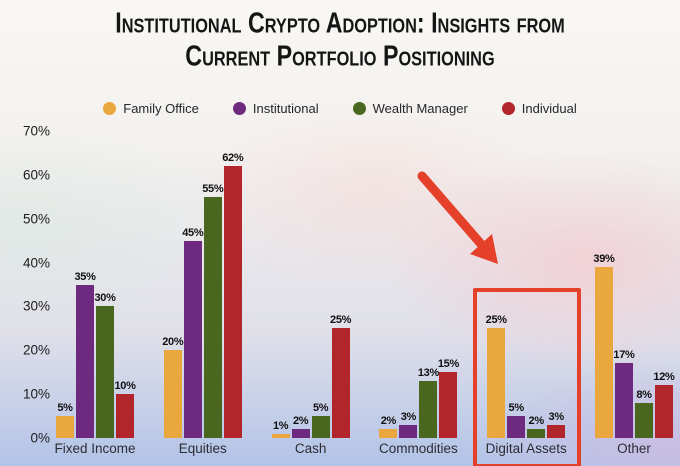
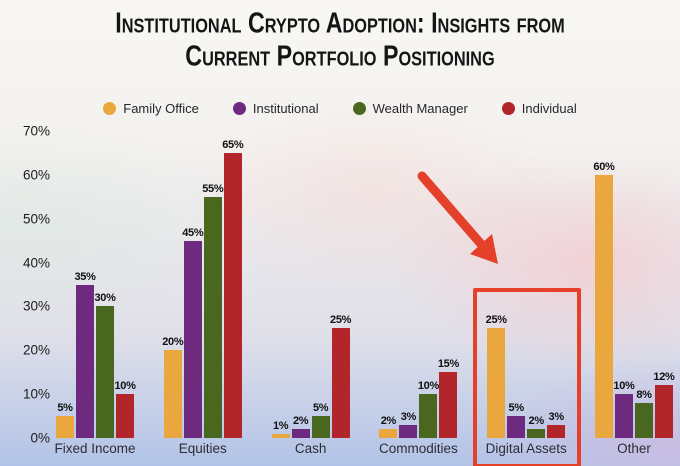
Individual/Equities: 62% -> 65%
Wealth Manager/Commodities: 13% -> 10%
Family Office/Other: 39% -> 60%
Institutional/Other: 17% -> 10%
